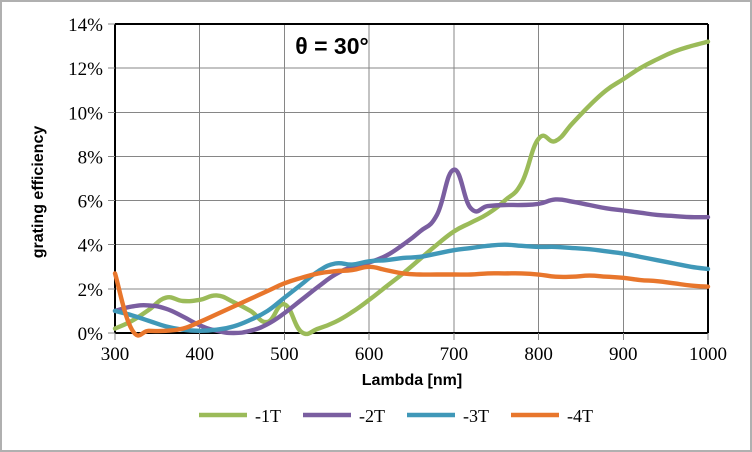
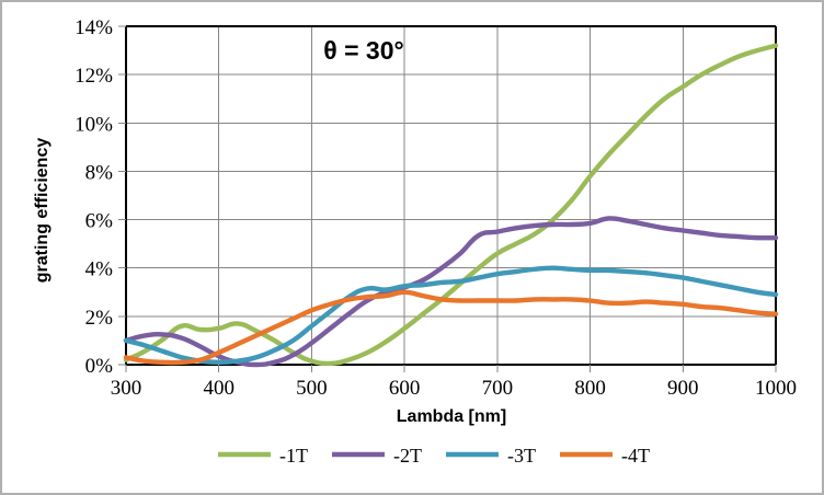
-4T/300: 2.7% -> 0.3%
-1T/500: 1.3% -> 0.1%
-2T/700: 7.4% -> 5.5%
-1T/800: 8.8% -> 7.8%
